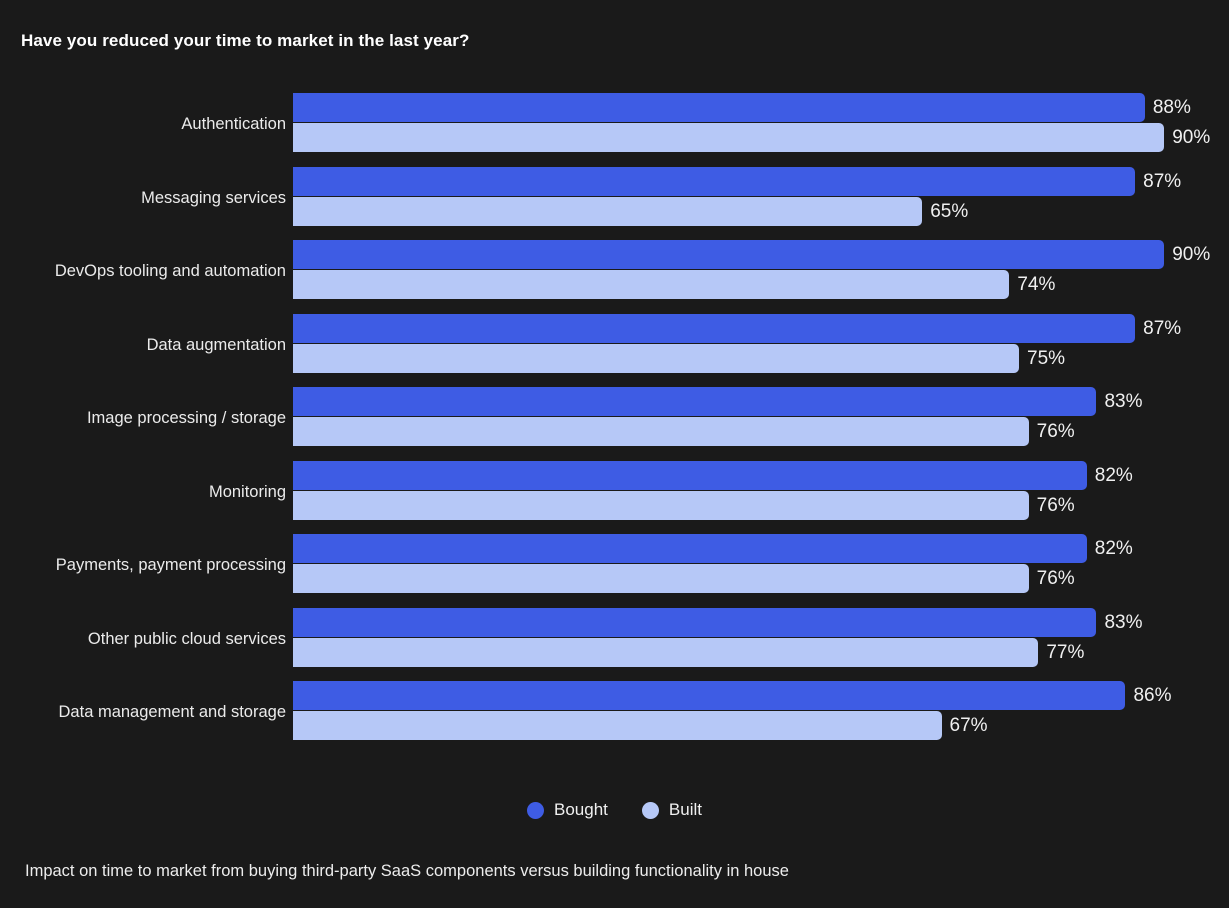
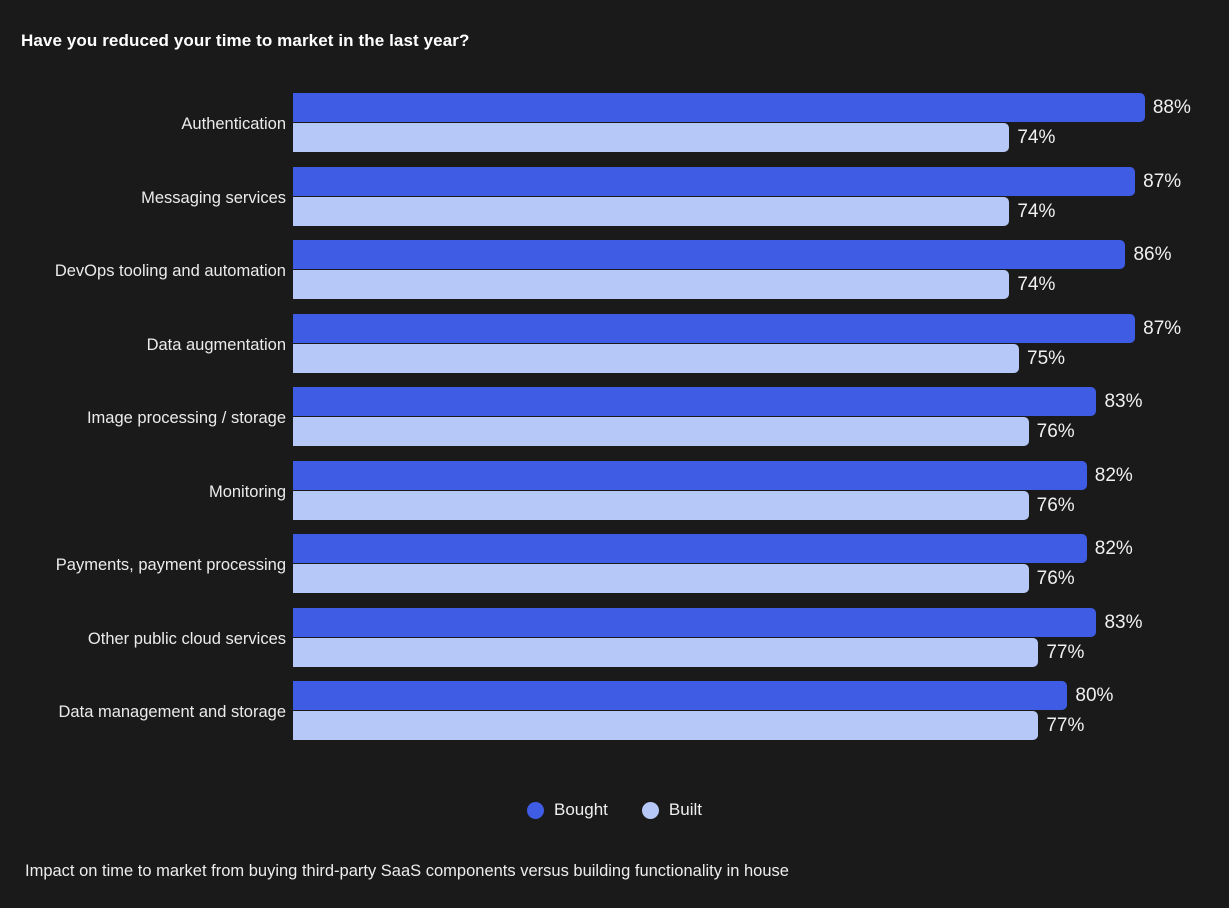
Built/Authentication: 90% -> 74%
Built/Messaging services: 65% -> 74%
Bought/DevOps tooling and automation: 90% -> 86%
Bought/Data management and storage: 86% -> 80%
Built/Data management and storage: 67% -> 77%
